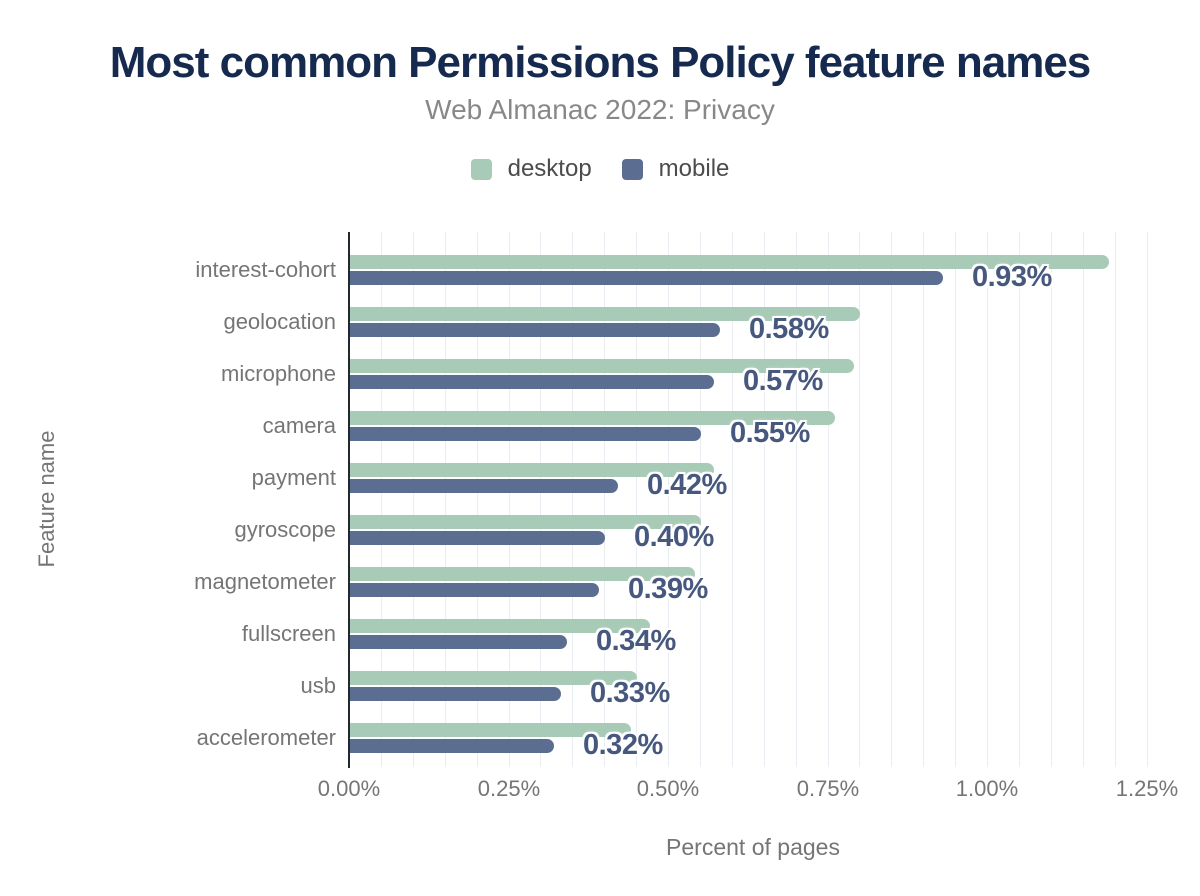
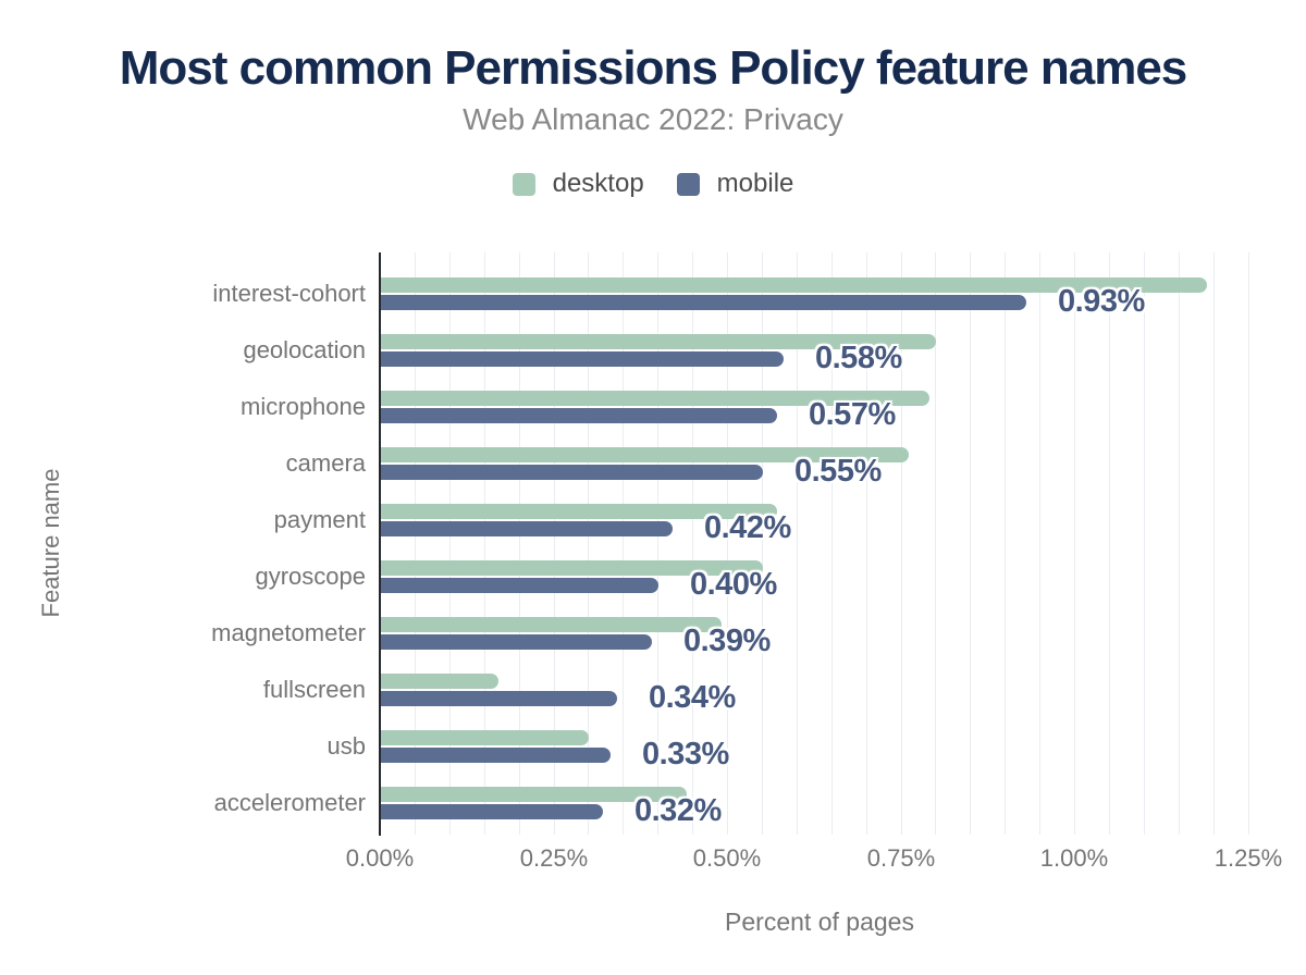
desktop/magnetometer: 0.54% -> 0.49%
desktop/fullscreen: 0.47% -> 0.17%
desktop/usb: 0.45% -> 0.30%
